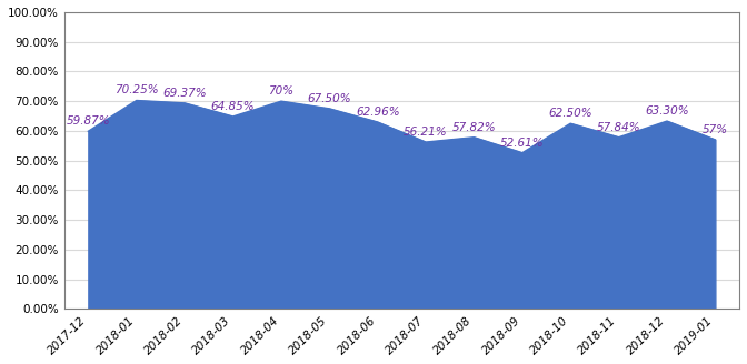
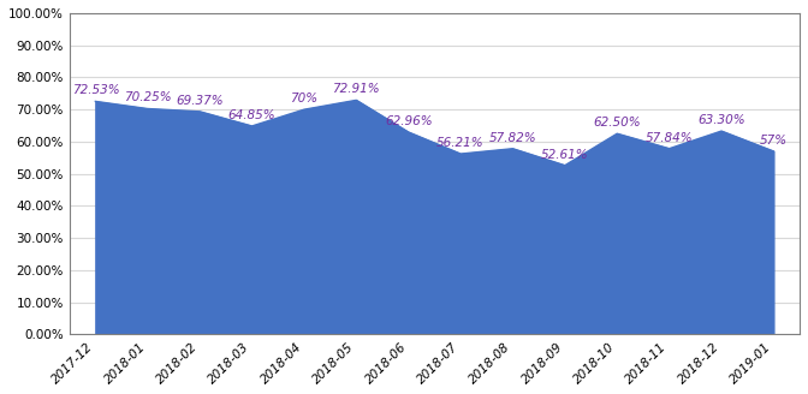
2017-12: 59.87% -> 72.53%
2018-05: 67.50% -> 72.91%
